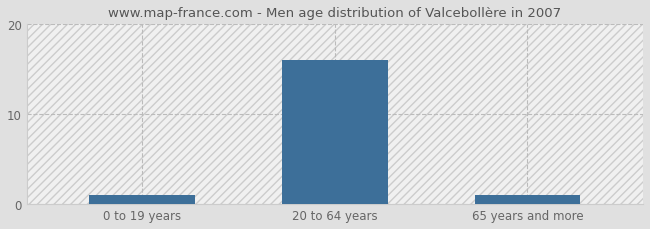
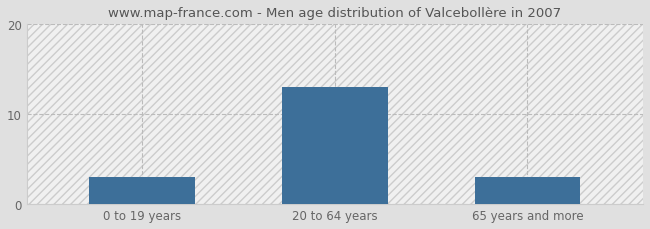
0 to 19 years: 1 -> 3
20 to 64 years: 16 -> 13
65 years and more: 1 -> 3
